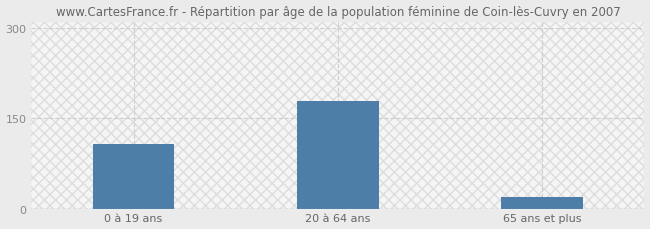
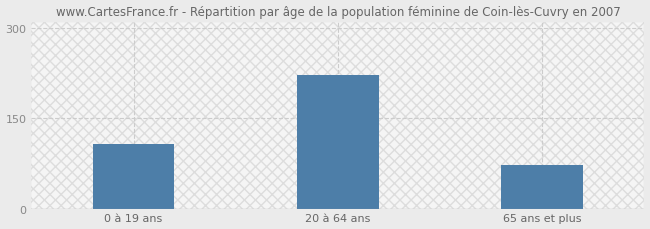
20 à 64 ans: 178 -> 222
65 ans et plus: 20 -> 72
